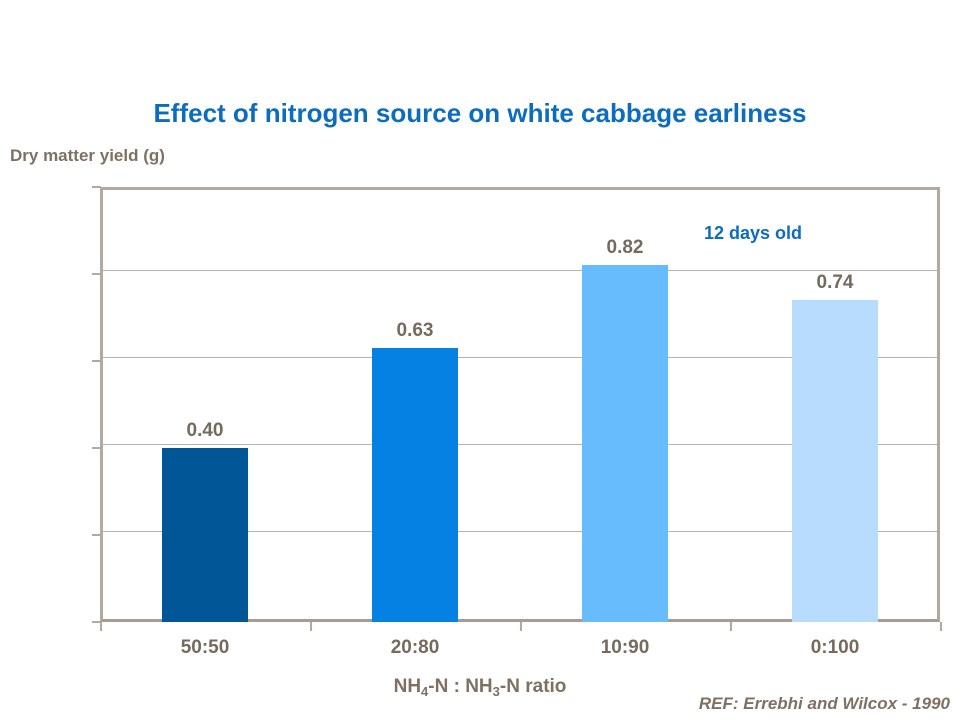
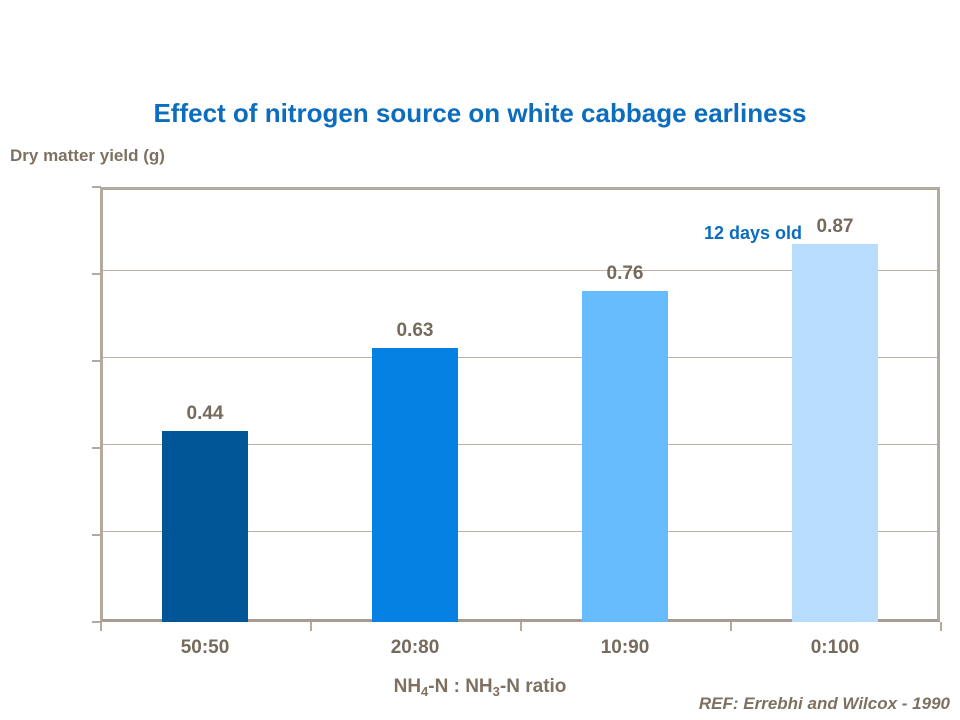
50:50: 0.40 -> 0.44
10:90: 0.82 -> 0.76
0:100: 0.74 -> 0.87
